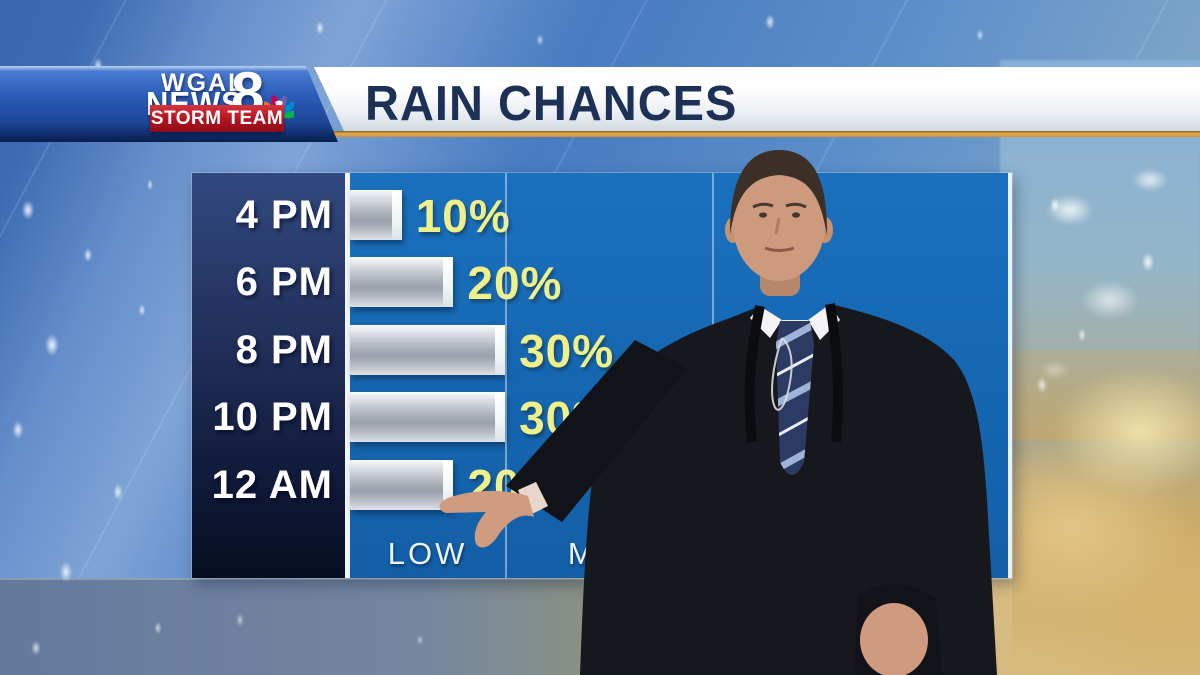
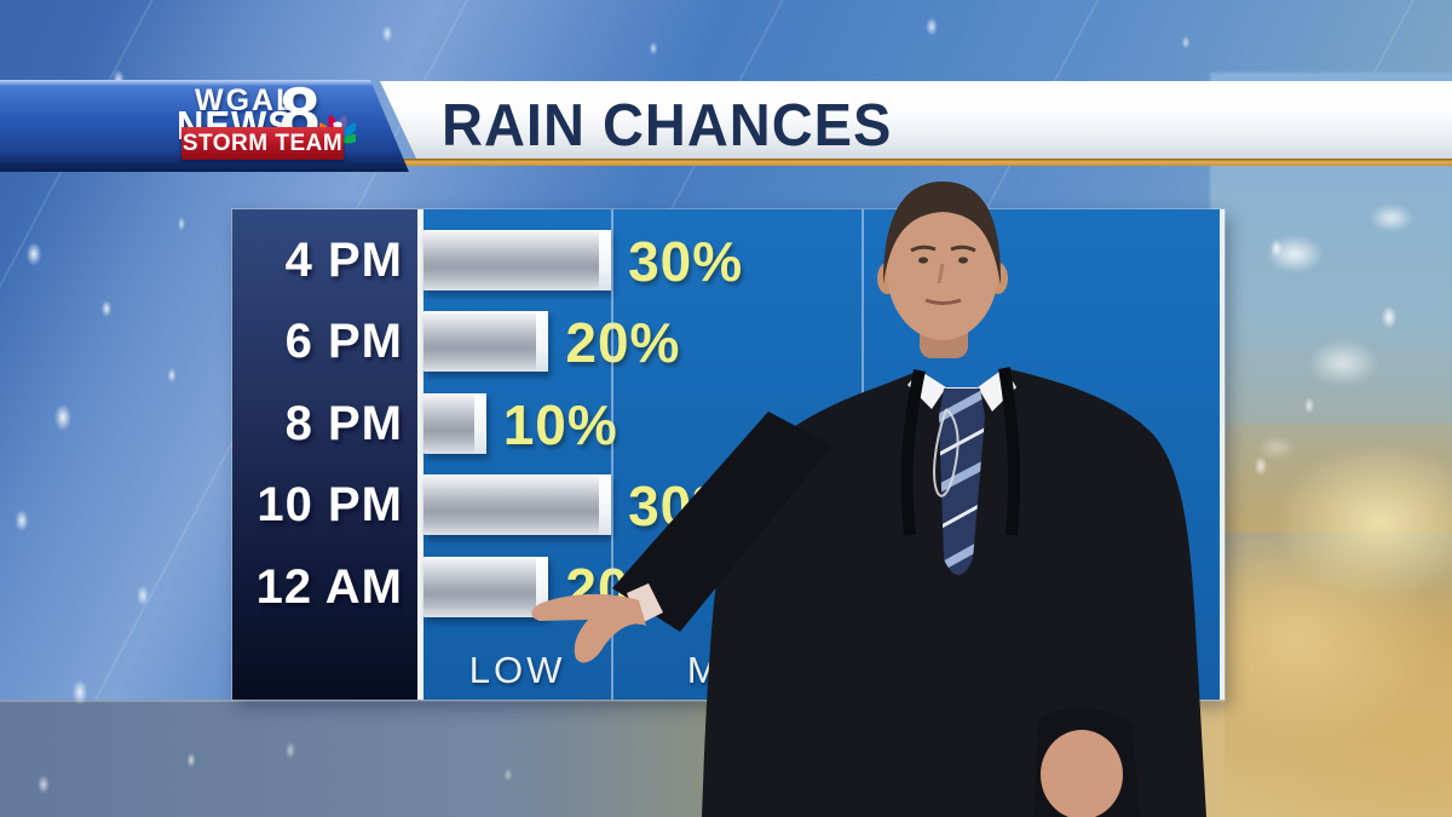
4 PM: 10% -> 30%
8 PM: 30% -> 10%
